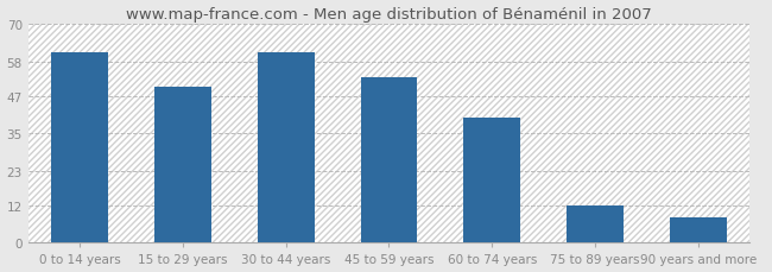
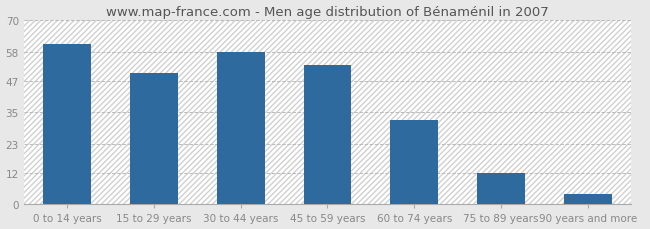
30 to 44 years: 61 -> 58
60 to 74 years: 40 -> 32
90 years and more: 8 -> 4
